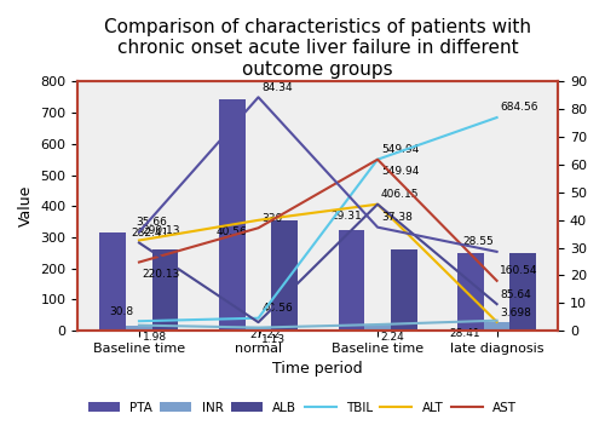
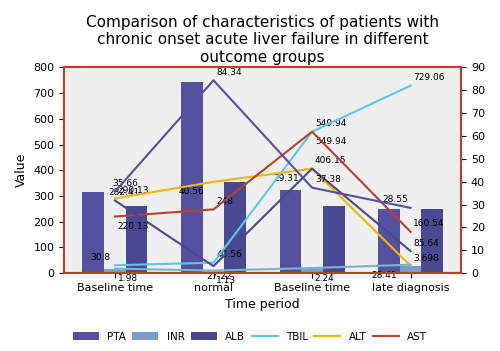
AST/normal: 330 -> 248
TBIL/late diagnosis: 684.56 -> 729.06
